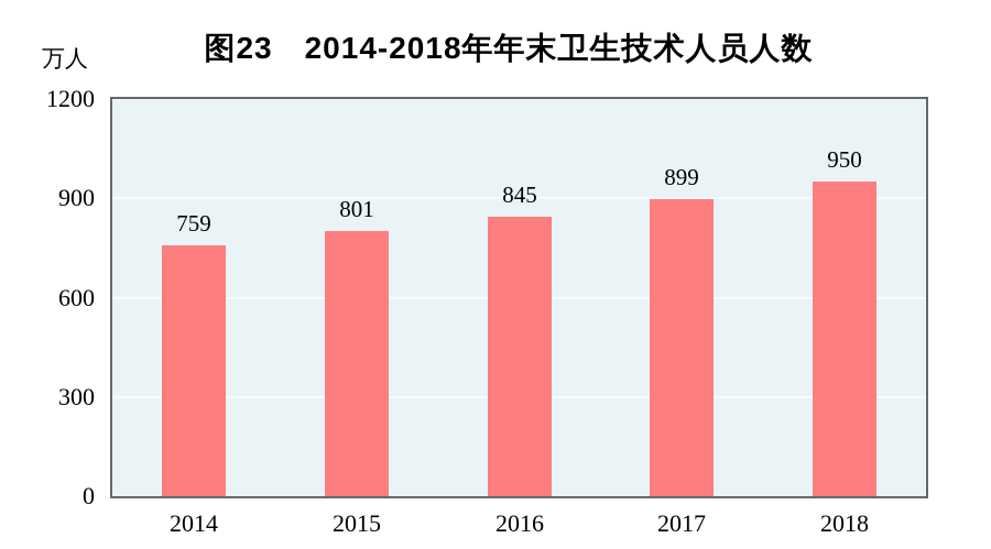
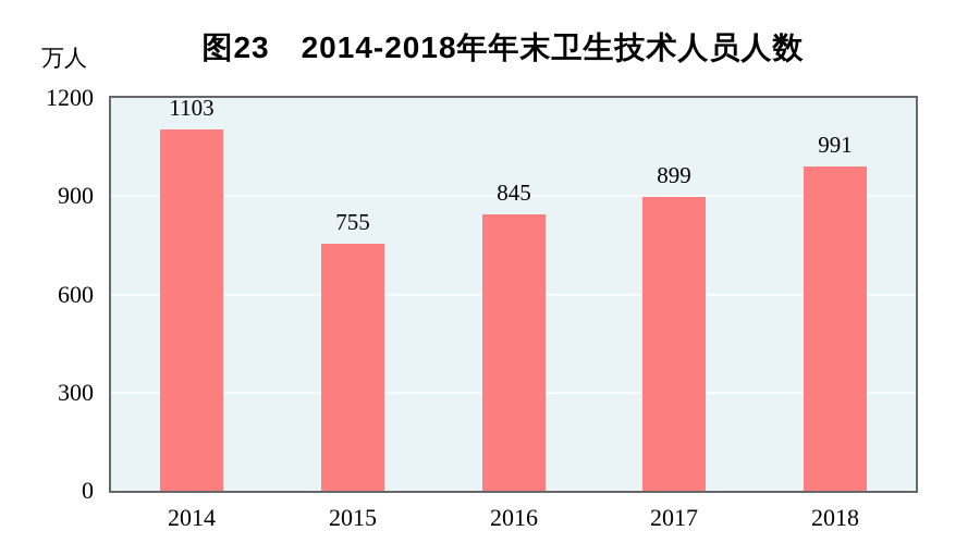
2014: 759 -> 1103
2015: 801 -> 755
2018: 950 -> 991
